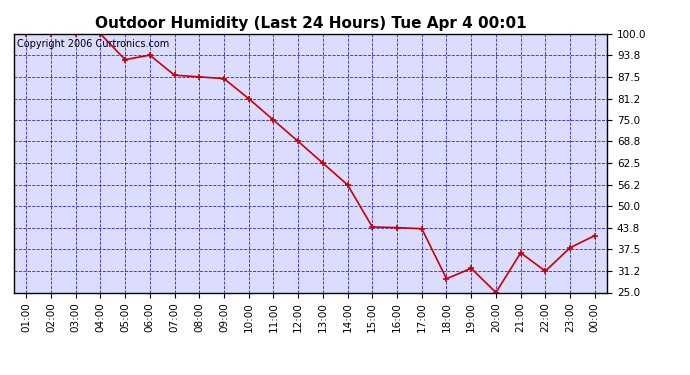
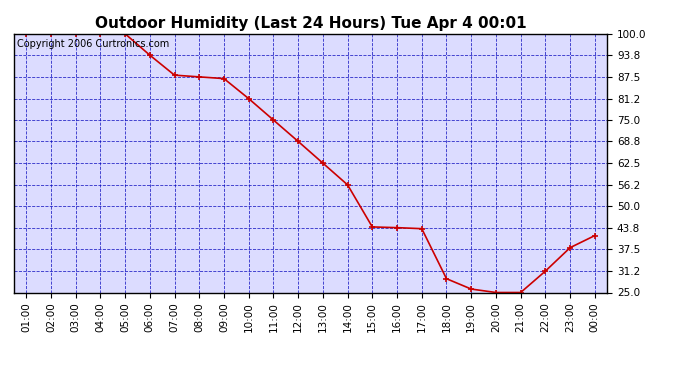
05:00: 92.5 -> 100.0
19:00: 32.0 -> 26.0
21:00: 36.5 -> 25.0
